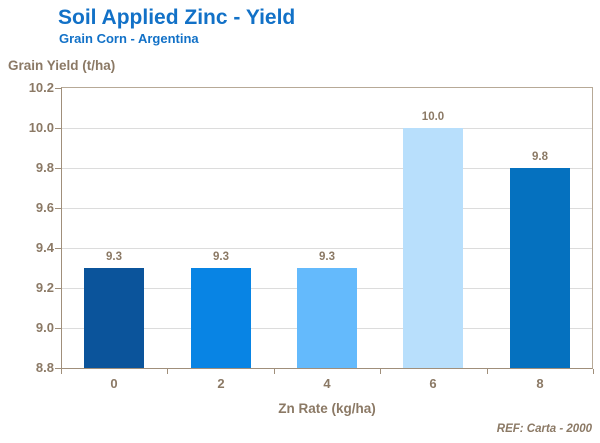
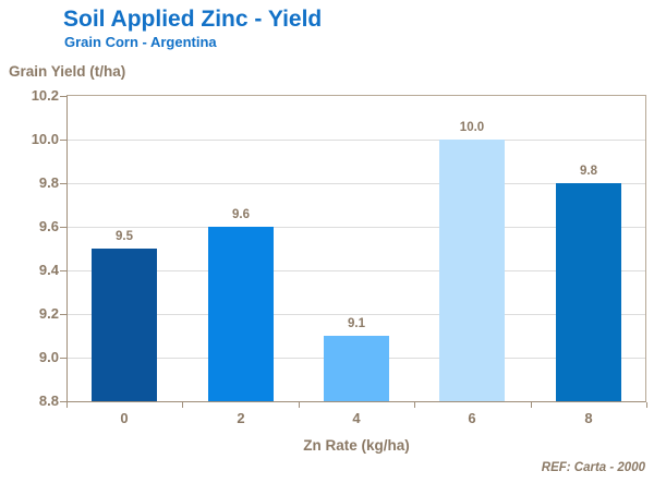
0: 9.3 -> 9.5
2: 9.3 -> 9.6
4: 9.3 -> 9.1
